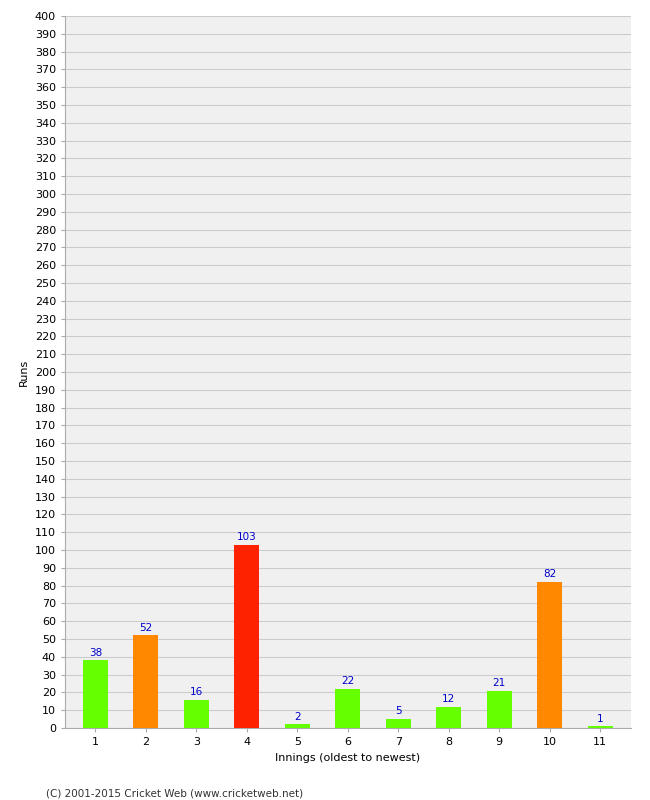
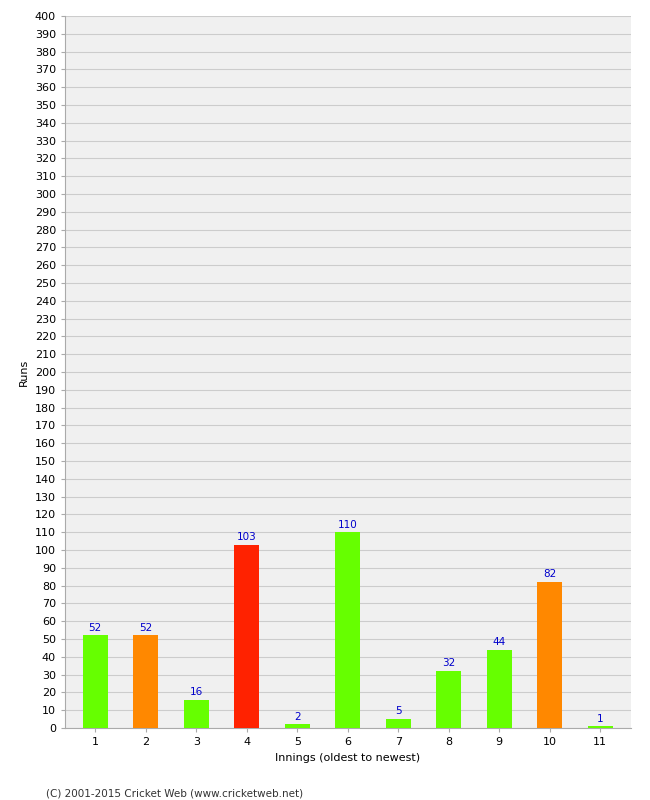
1: 38 -> 52
6: 22 -> 110
8: 12 -> 32
9: 21 -> 44
